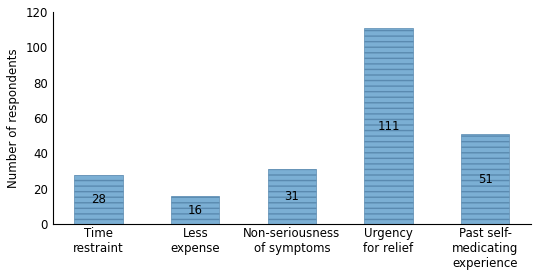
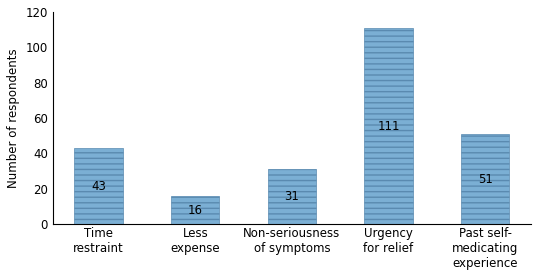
Time restraint: 28 -> 43
